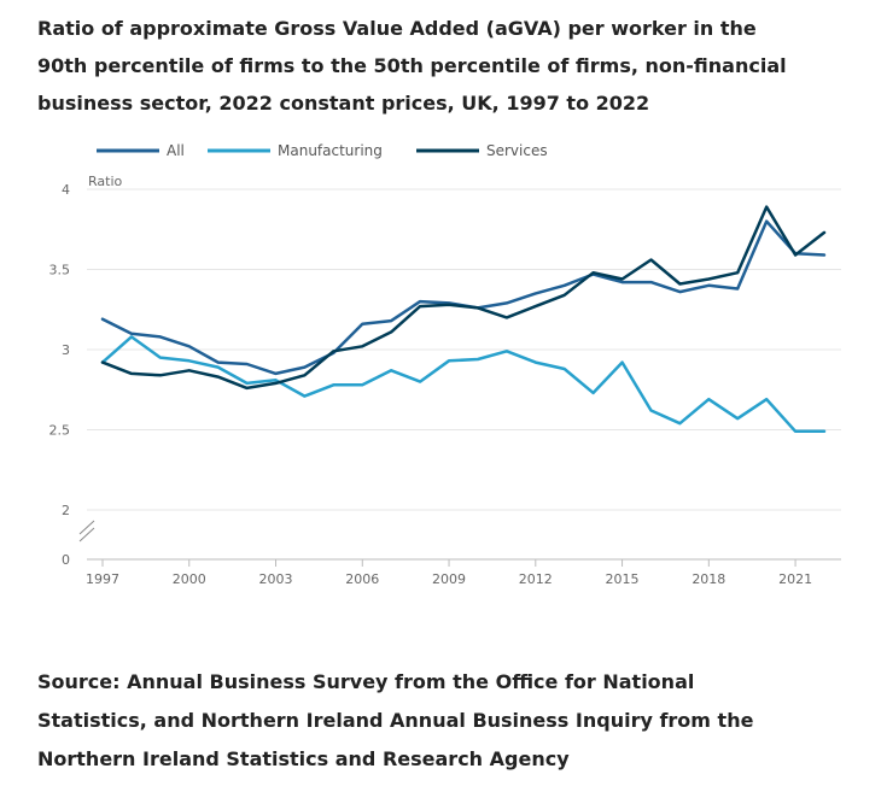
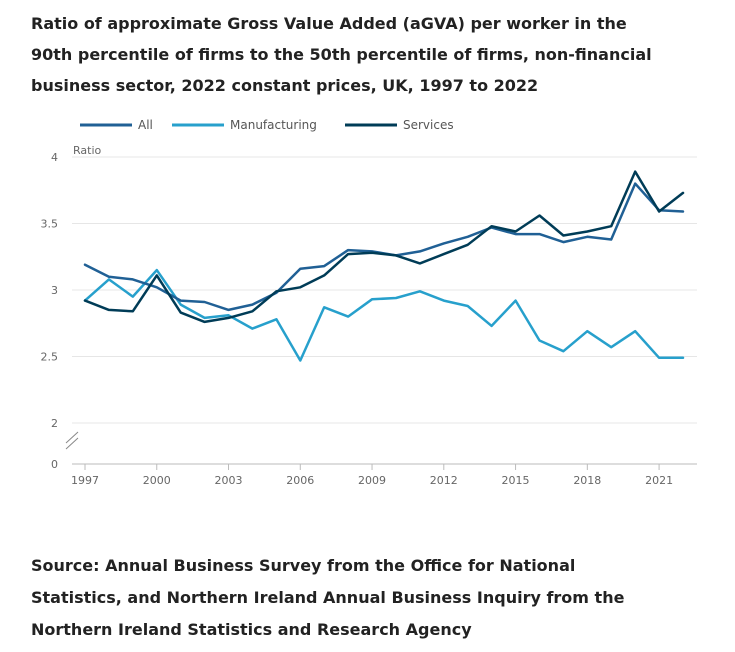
Manufacturing/2000: 2,93 -> 3,15
Services/2000: 2,87 -> 3,11
Manufacturing/2006: 2,78 -> 2,47
